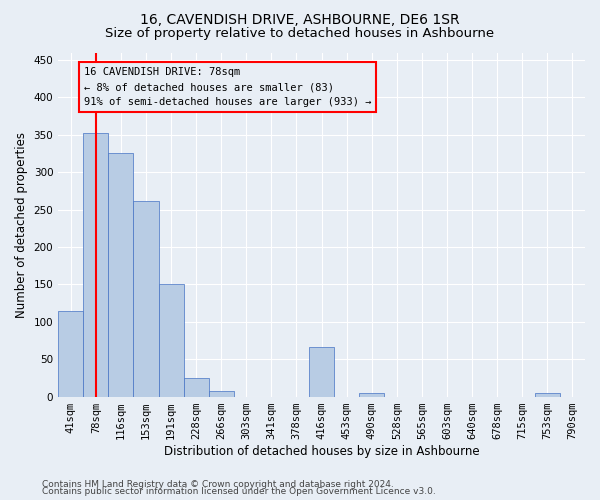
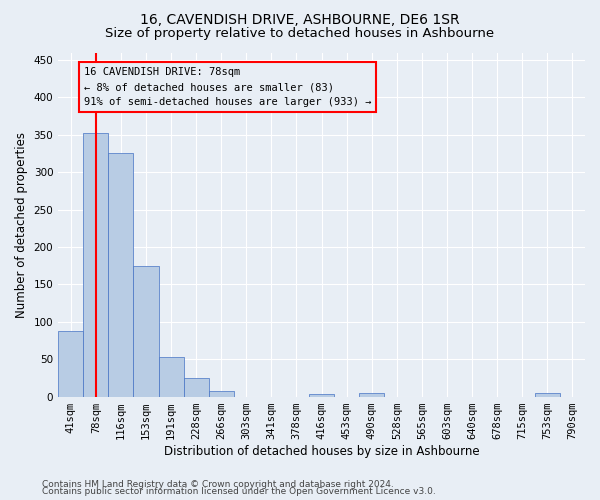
41sqm: 114 -> 88
153sqm: 262 -> 175
191sqm: 150 -> 53
416sqm: 66 -> 4
